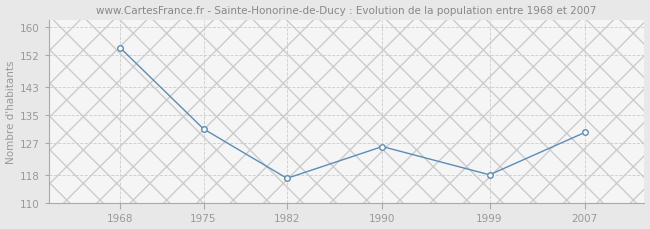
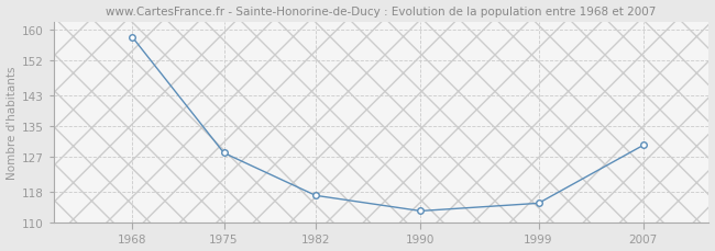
1968: 154 -> 158
1975: 131 -> 128
1990: 126 -> 113
1999: 118 -> 115
